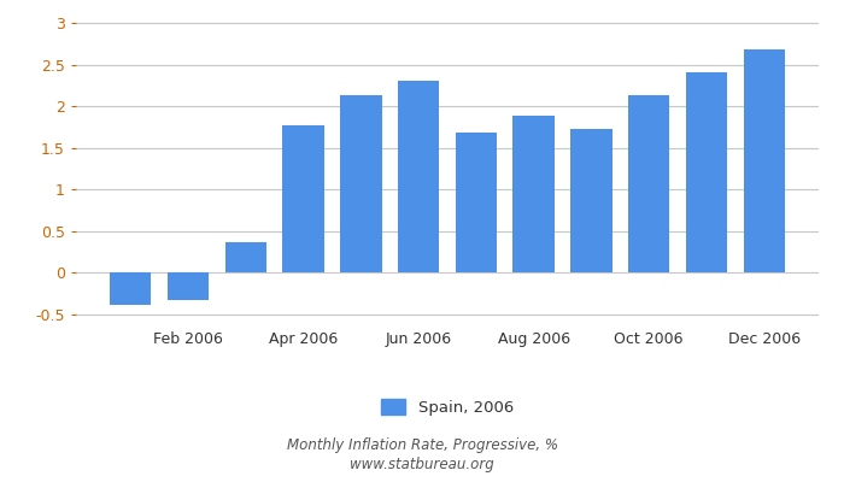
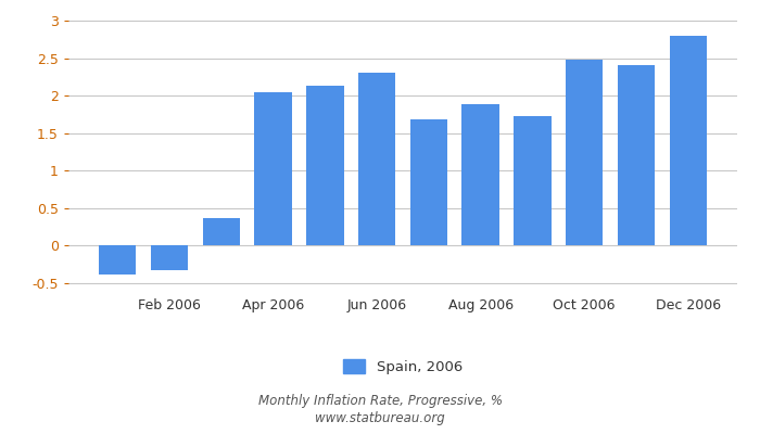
Apr 2006: 1.77 -> 2.04
Oct 2006: 2.13 -> 2.48
Dec 2006: 2.68 -> 2.80
